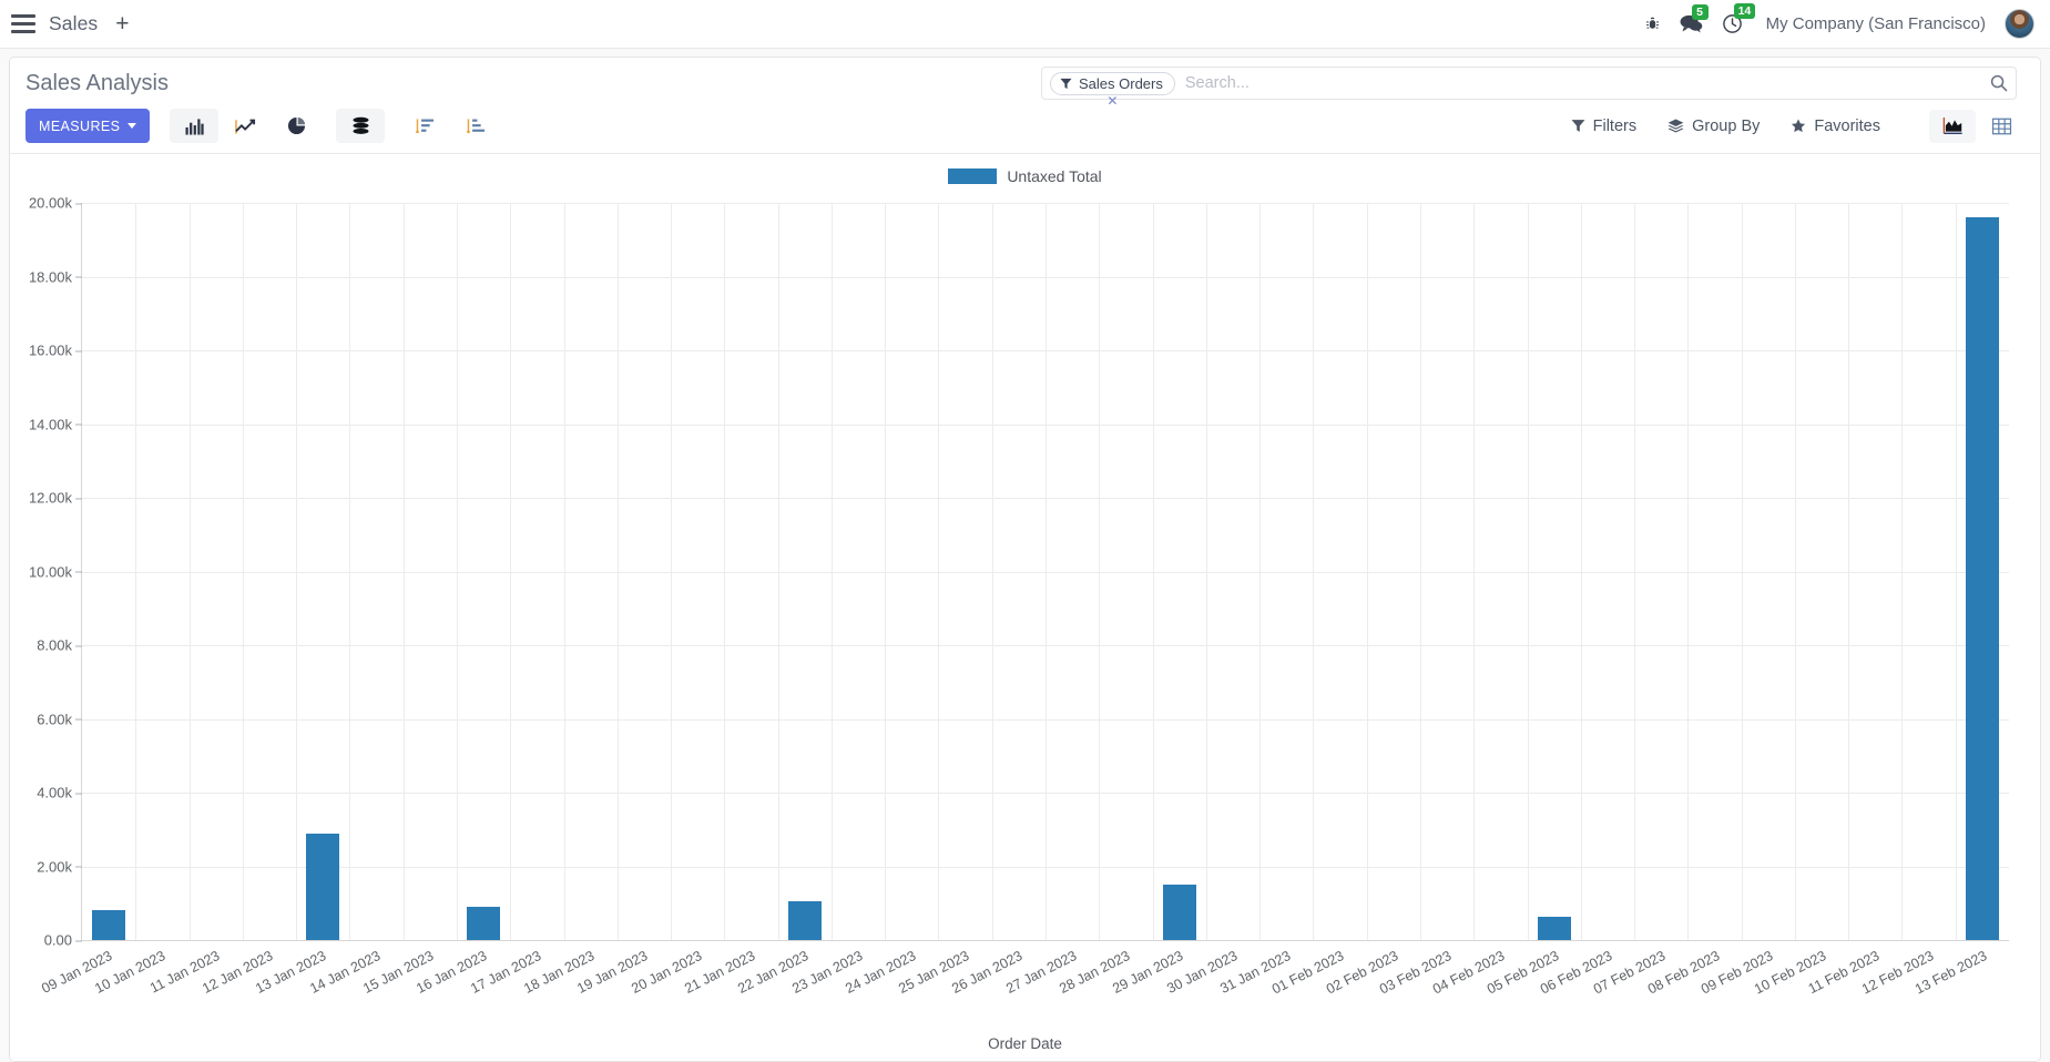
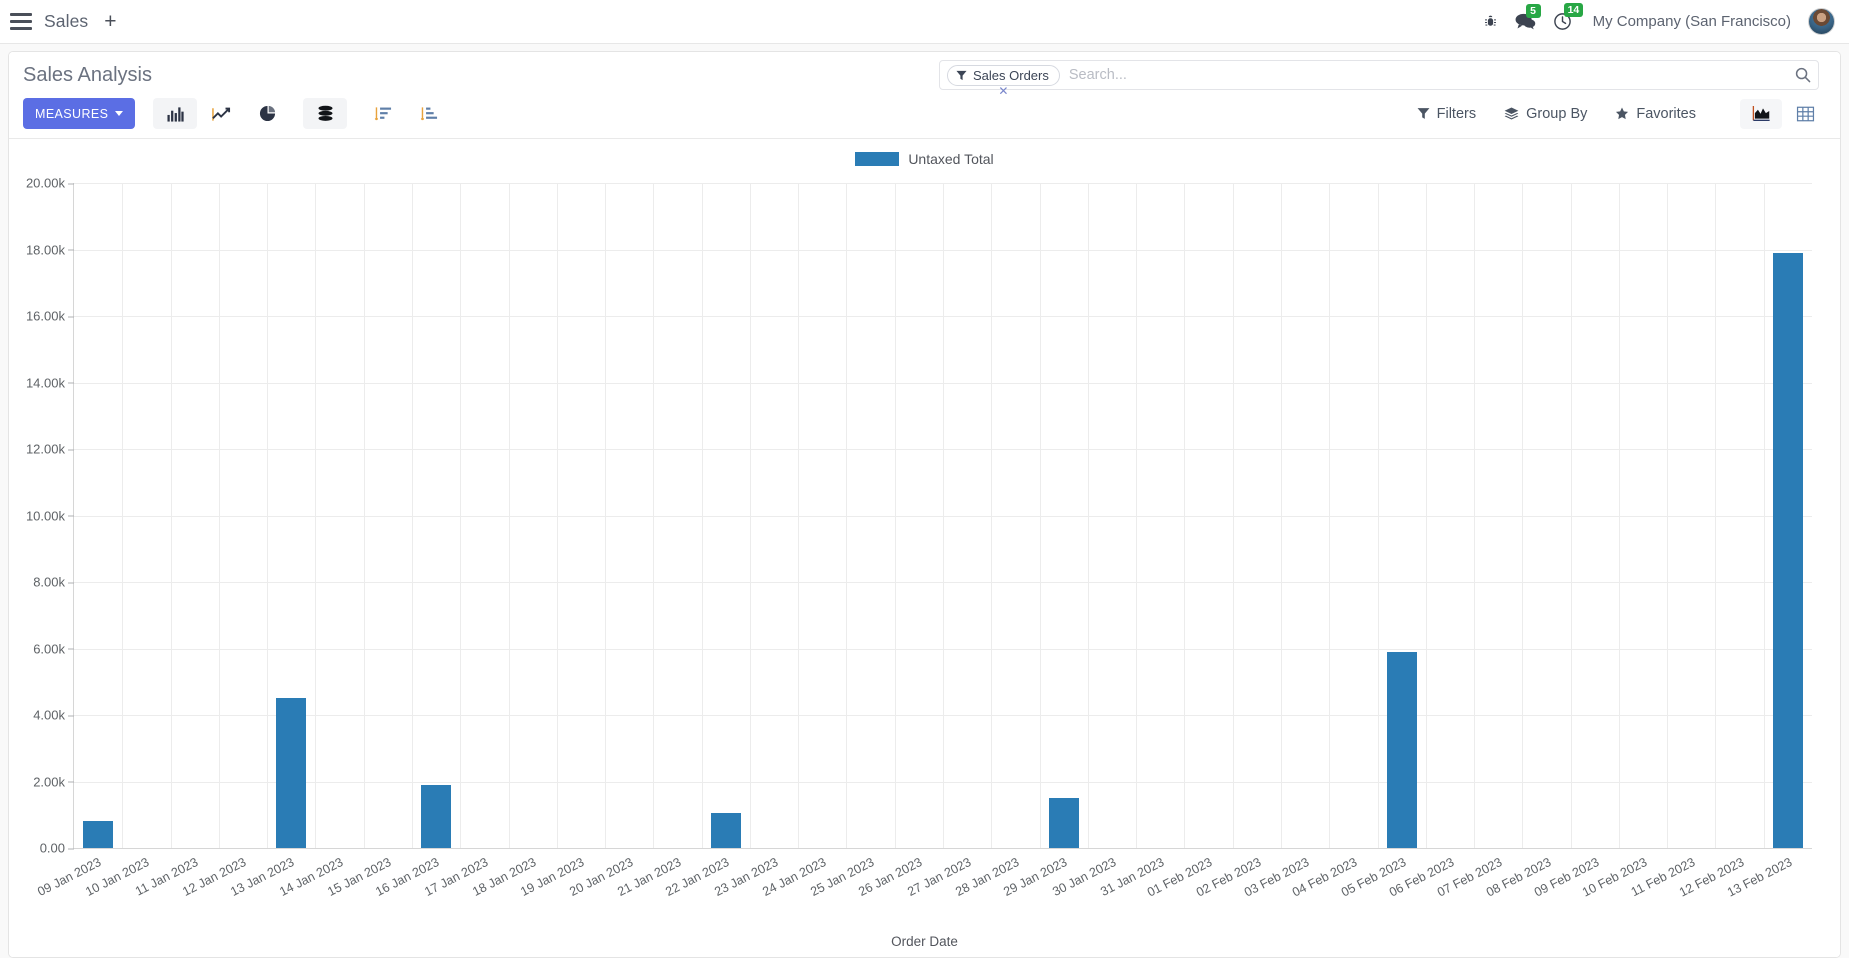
13 Jan 2023: 2.9k -> 4.5k
16 Jan 2023: 0.9k -> 1.9k
05 Feb 2023: 0.6k -> 5.9k
13 Feb 2023: 19.6k -> 17.9k
